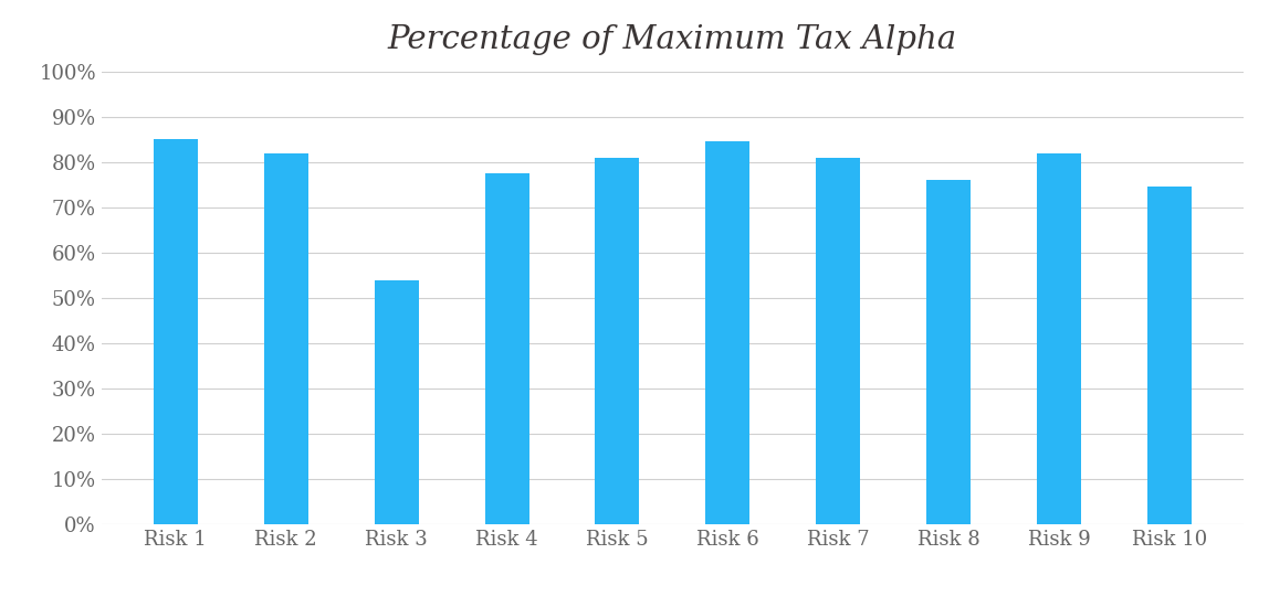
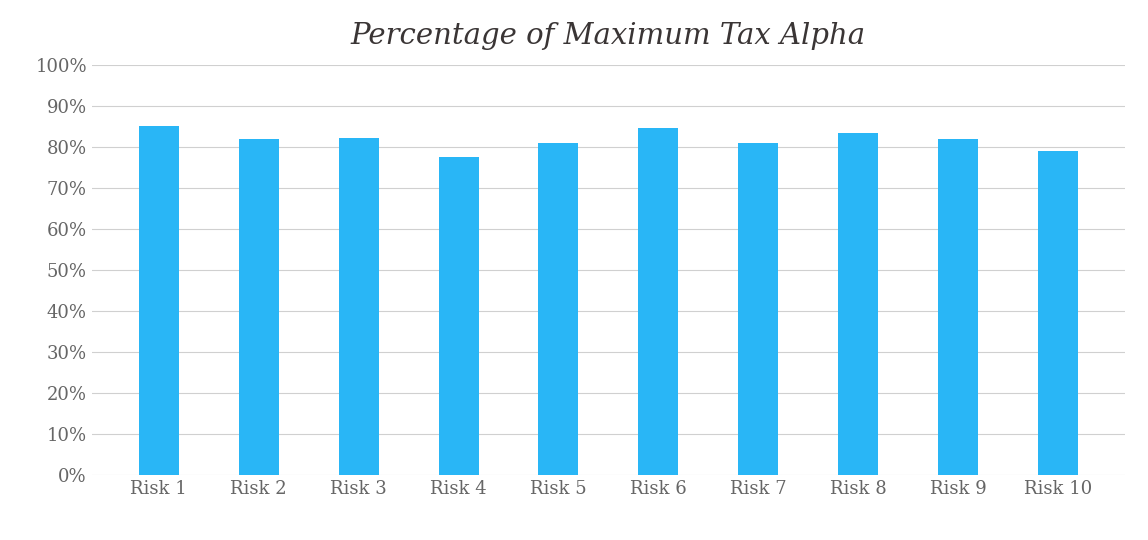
Risk 3: 54.0% -> 82.2%
Risk 8: 76.0% -> 83.5%
Risk 10: 74.5% -> 79.0%
